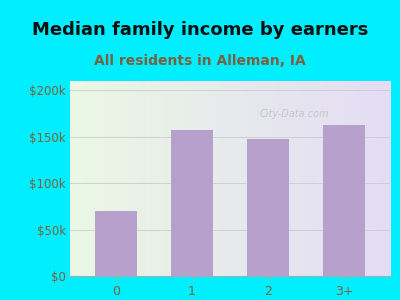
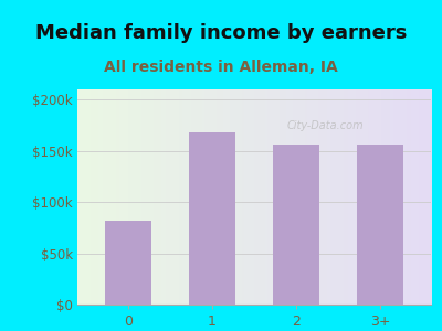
0: $70k -> $82k
1: $157k -> $168k
2: $148k -> $156k
3+: $163k -> $156k
